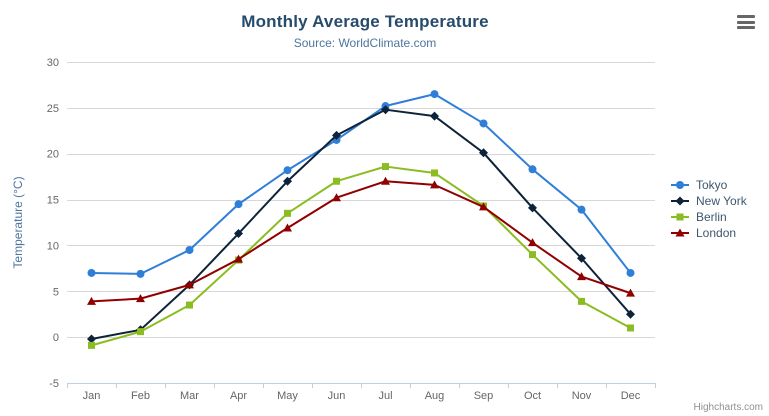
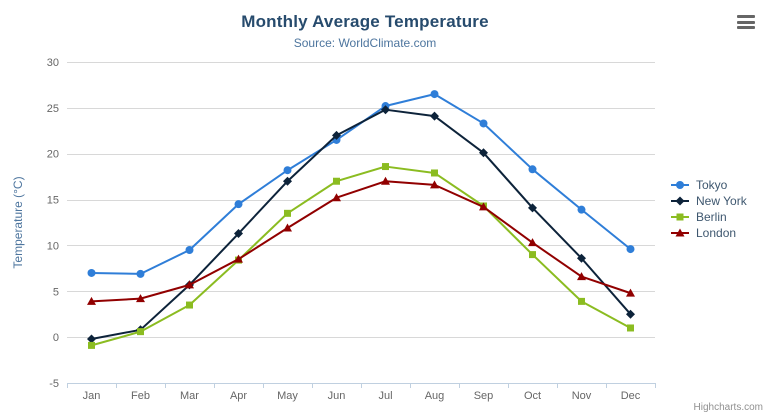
Tokyo/Dec: 7 -> 10
